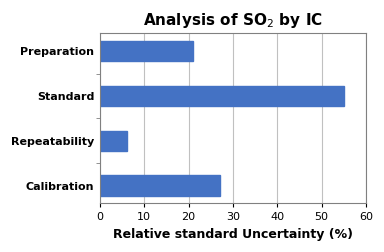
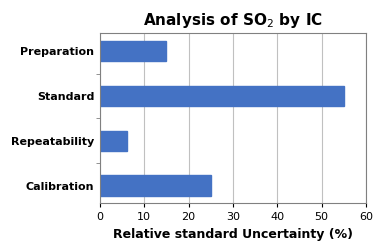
Preparation: 21 -> 15
Calibration: 27 -> 25
